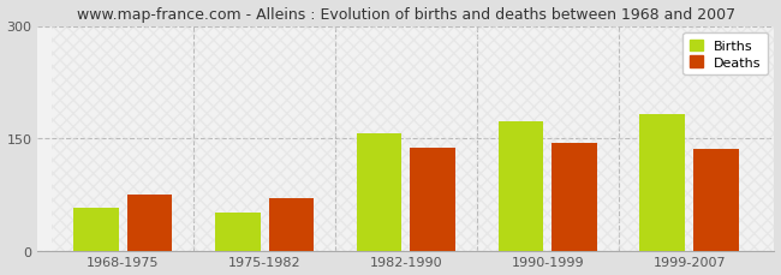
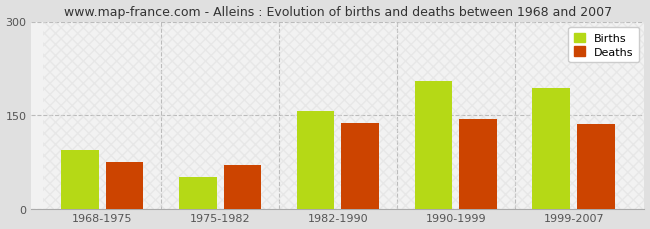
Births/1968-1975: 57 -> 94
Births/1990-1999: 172 -> 204
Births/1999-2007: 182 -> 194
